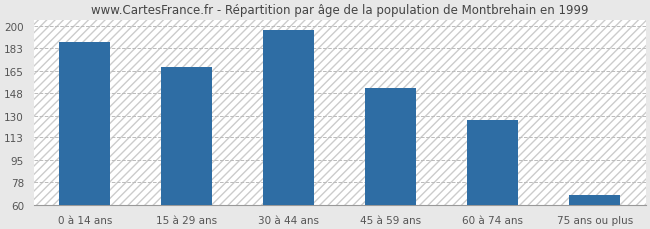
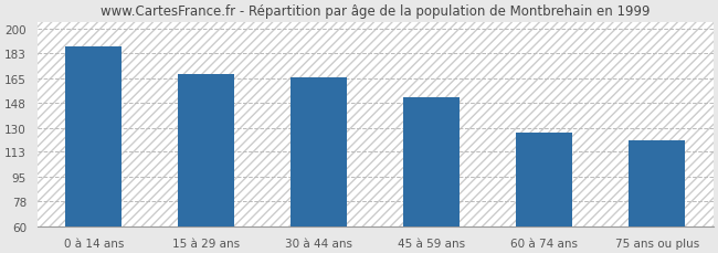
30 à 44 ans: 197 -> 166
75 ans ou plus: 68 -> 121
